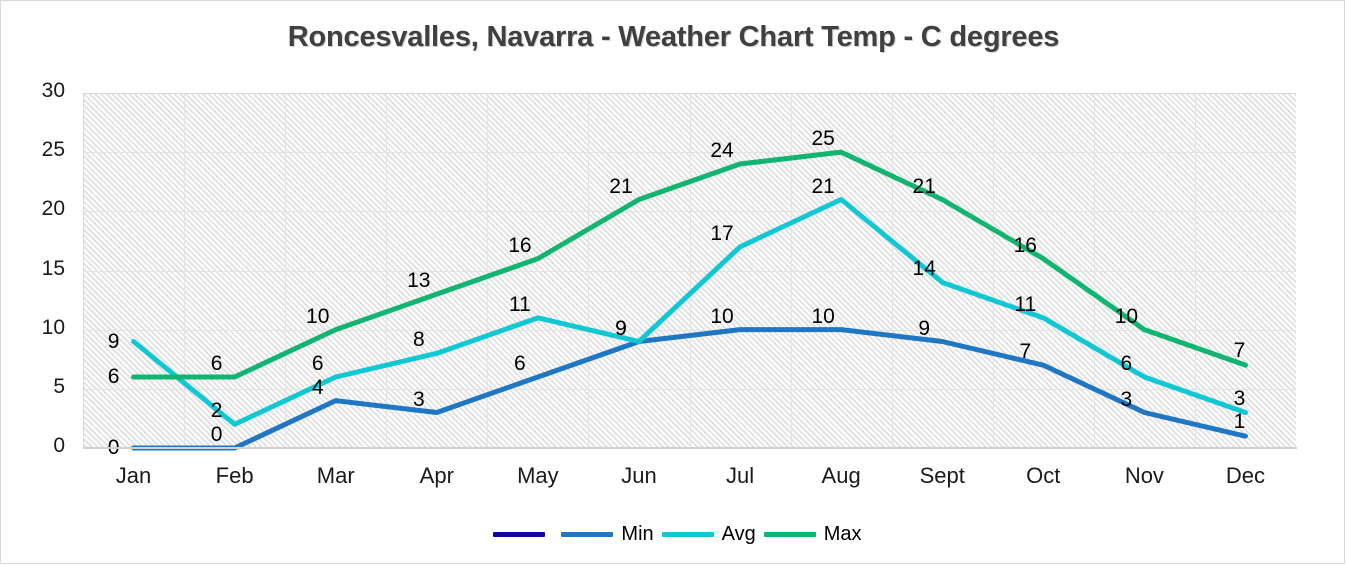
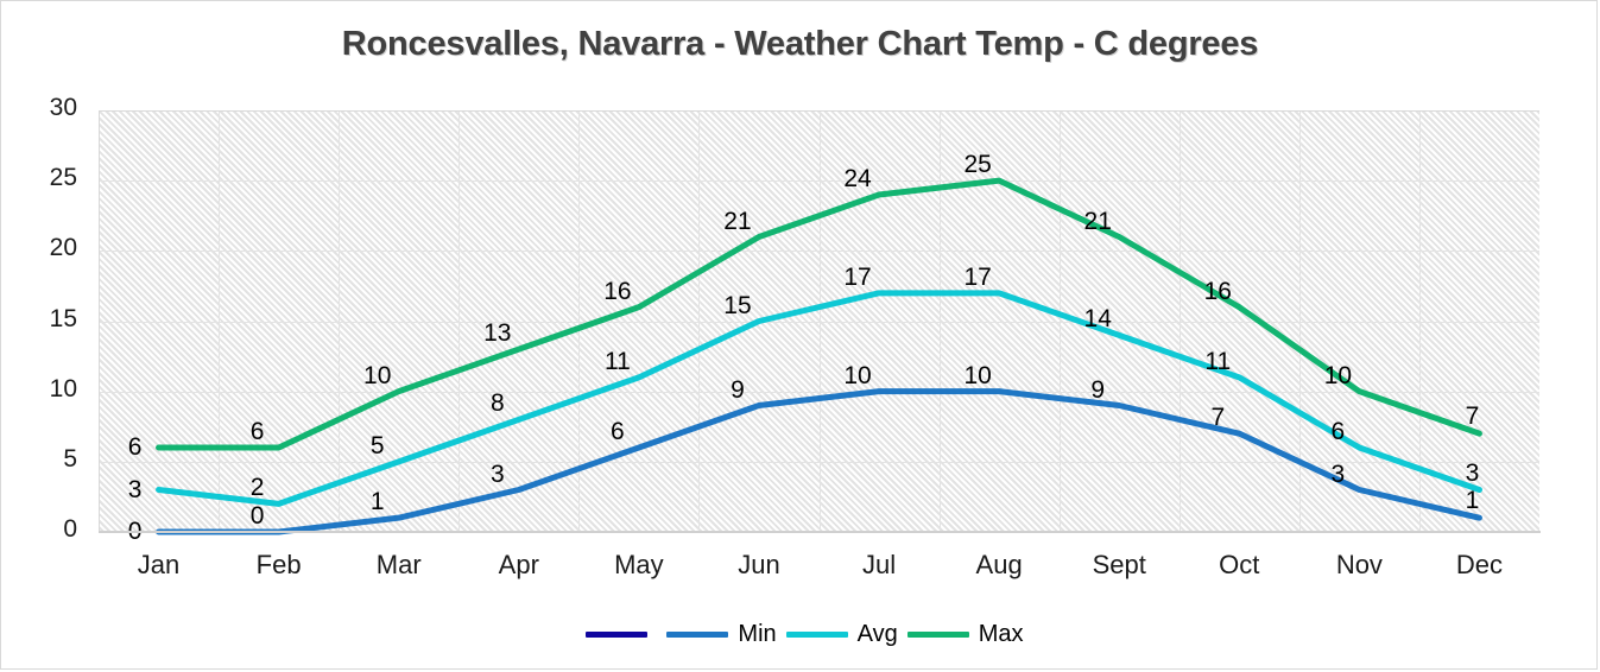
Avg/Jan: 9 -> 3
Min/Mar: 4 -> 1
Avg/Mar: 6 -> 5
Avg/Jun: 9 -> 15
Avg/Aug: 21 -> 17
